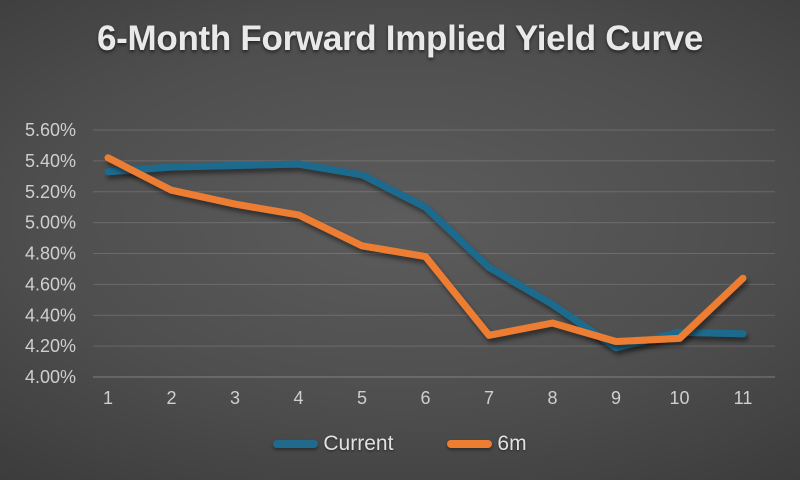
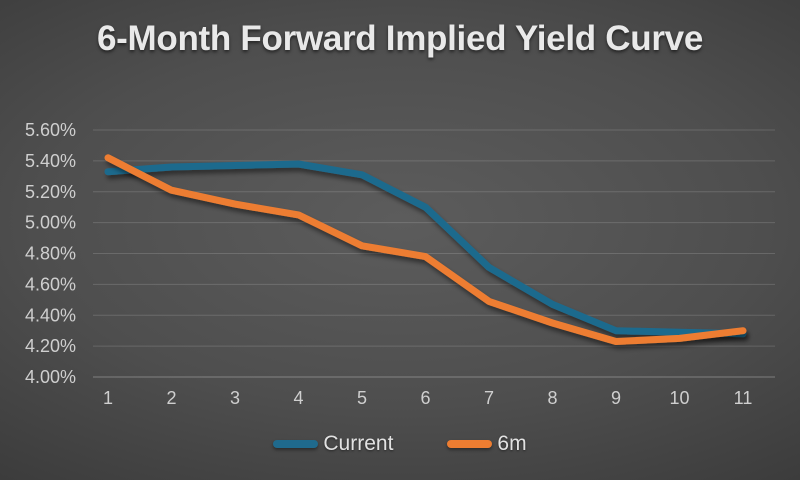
6m/7: 4.27% -> 4.49%
Current/9: 4.19% -> 4.30%
6m/11: 4.64% -> 4.30%
